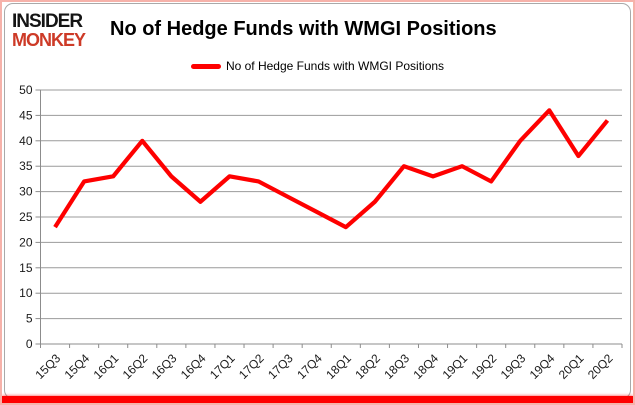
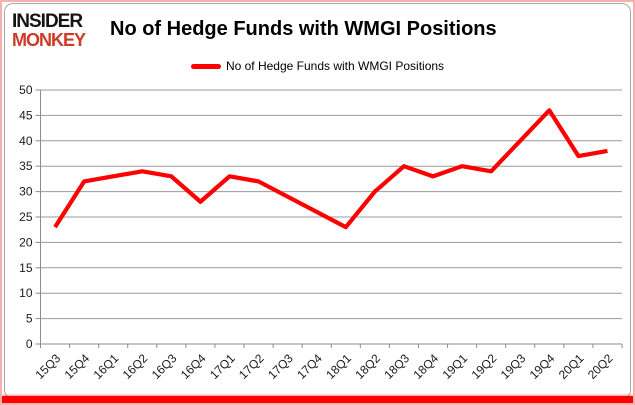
16Q2: 40 -> 34
18Q2: 28 -> 30
19Q2: 32 -> 34
20Q2: 44 -> 38
